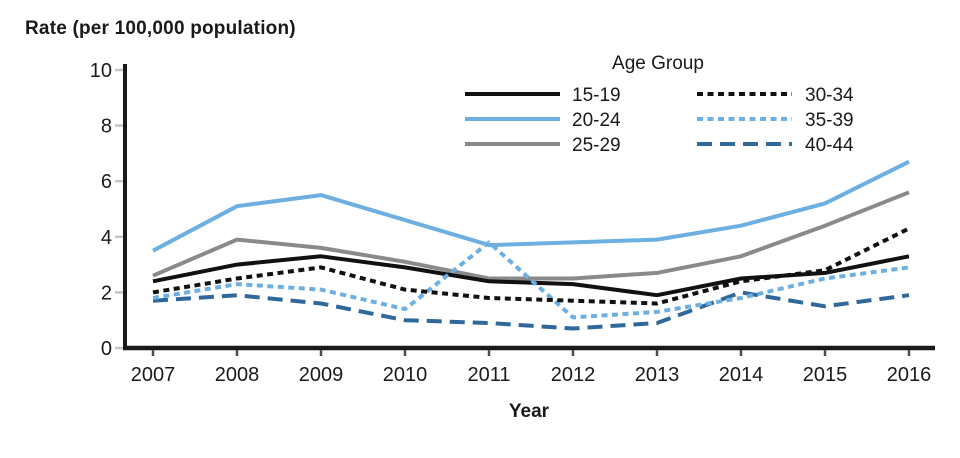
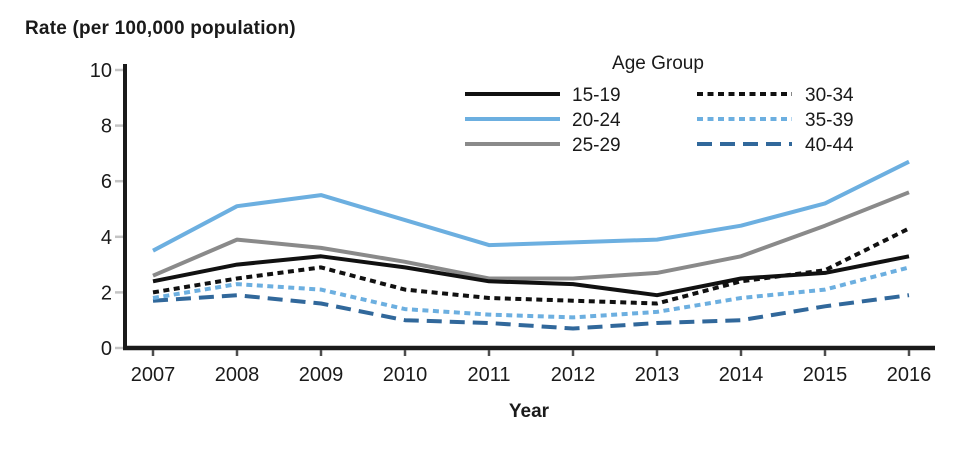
35-39/2011: 3.8 -> 1.2
40-44/2014: 2.0 -> 1.0
35-39/2015: 2.5 -> 2.1
